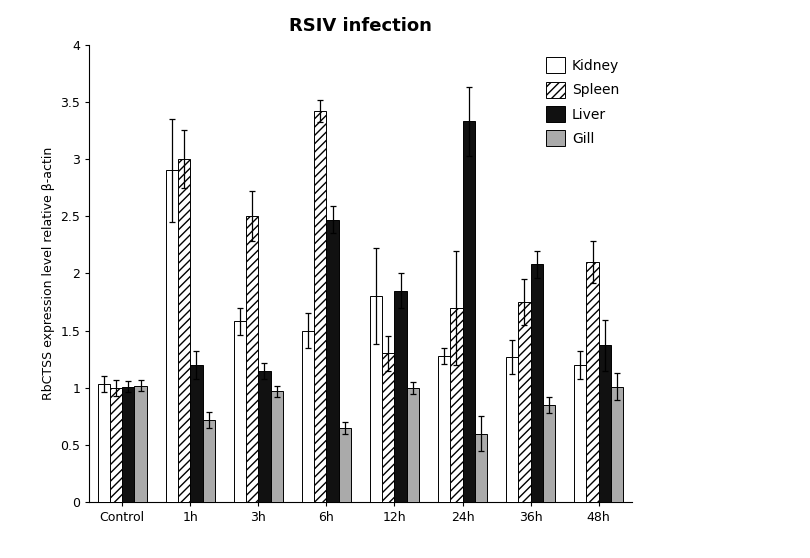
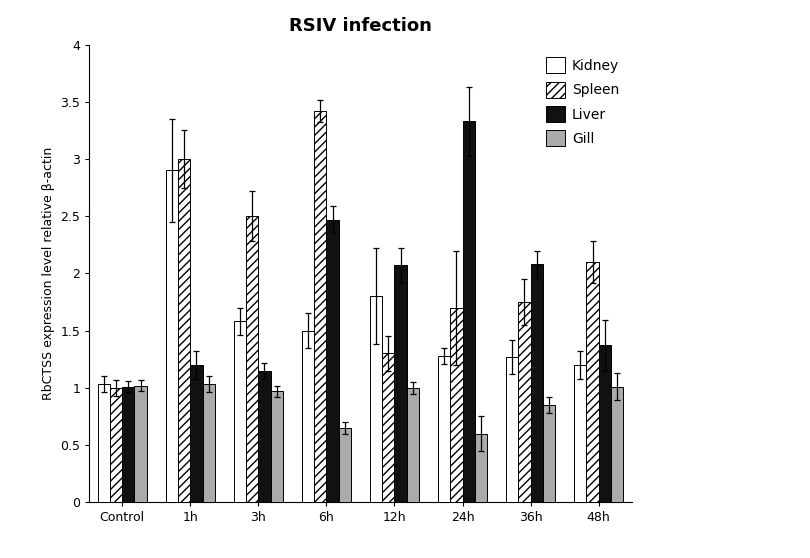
Gill/1h: 0.72 -> 1.03
Liver/12h: 1.85 -> 2.07
